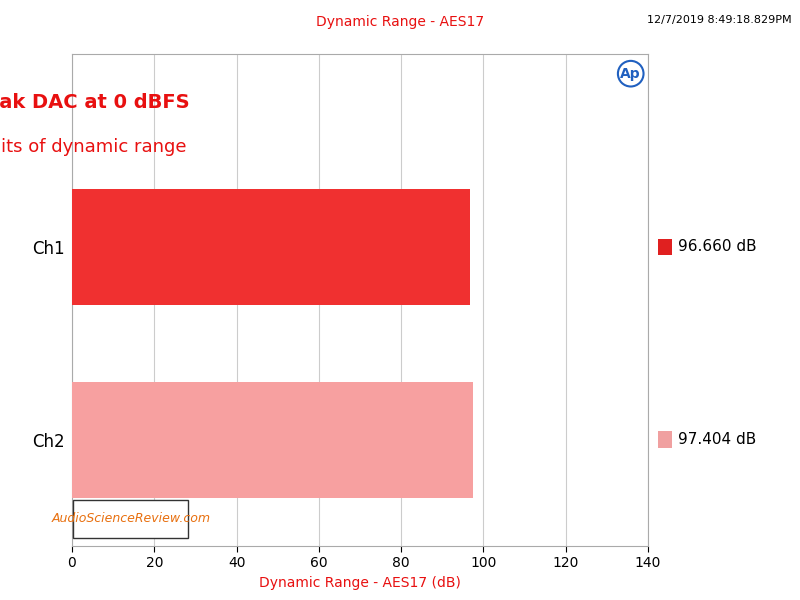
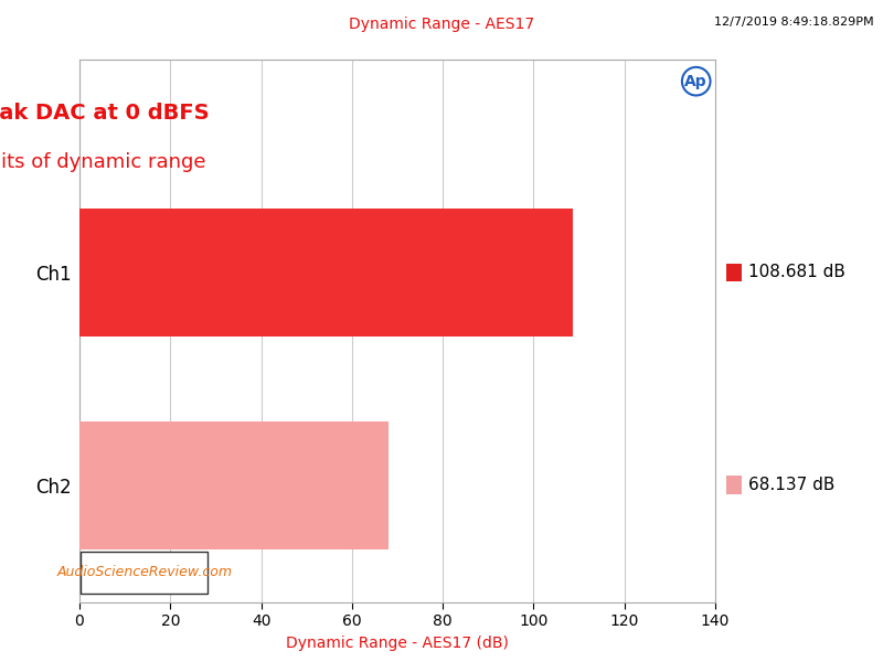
Ch1: 96.660 -> 108.681
Ch2: 97.404 -> 68.137
